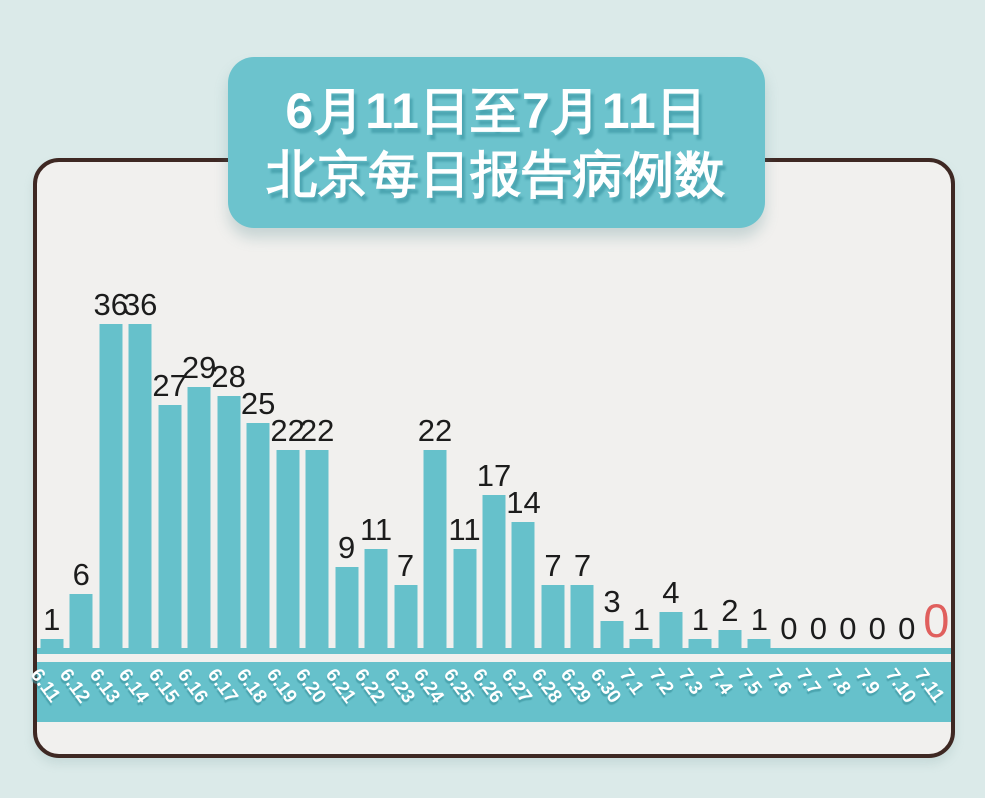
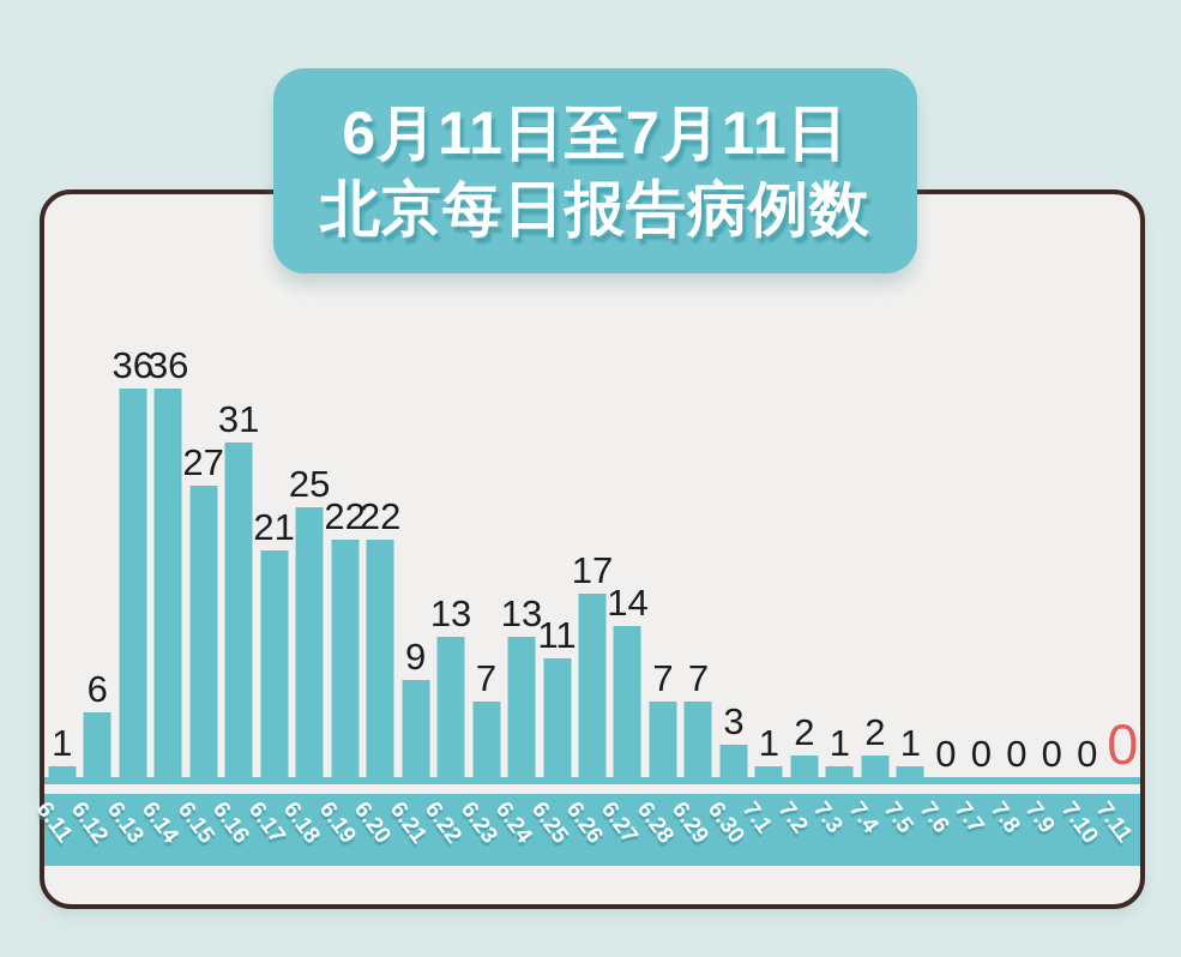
6.16: 29 -> 31
6.17: 28 -> 21
6.22: 11 -> 13
6.24: 22 -> 13
7.2: 4 -> 2
